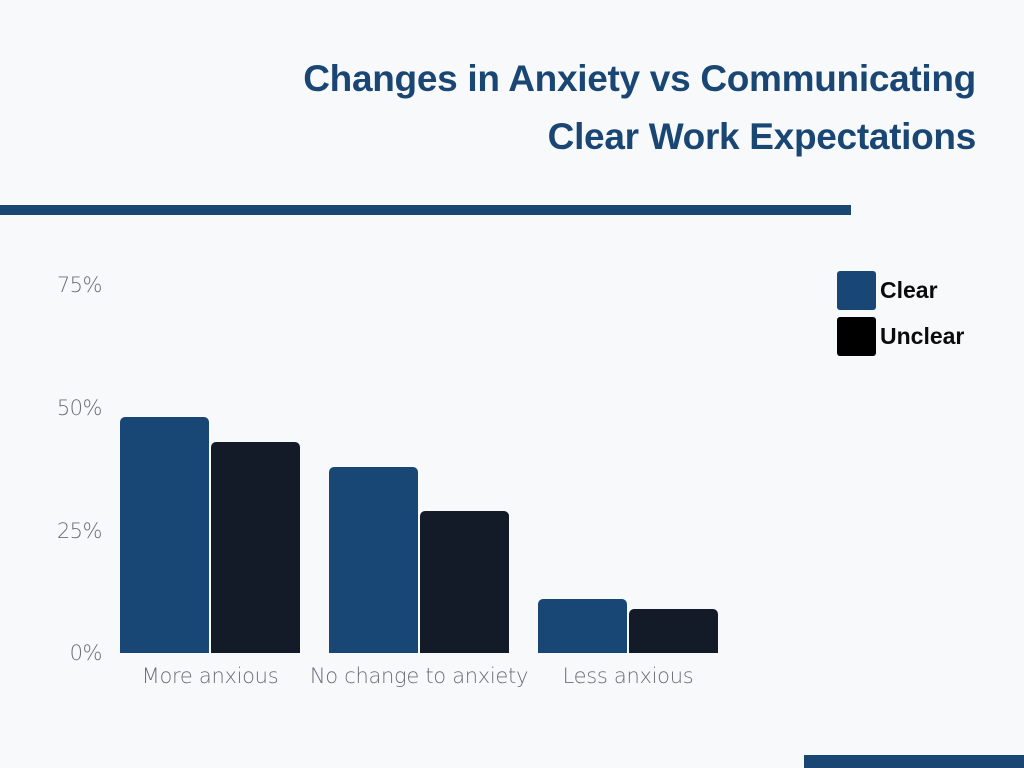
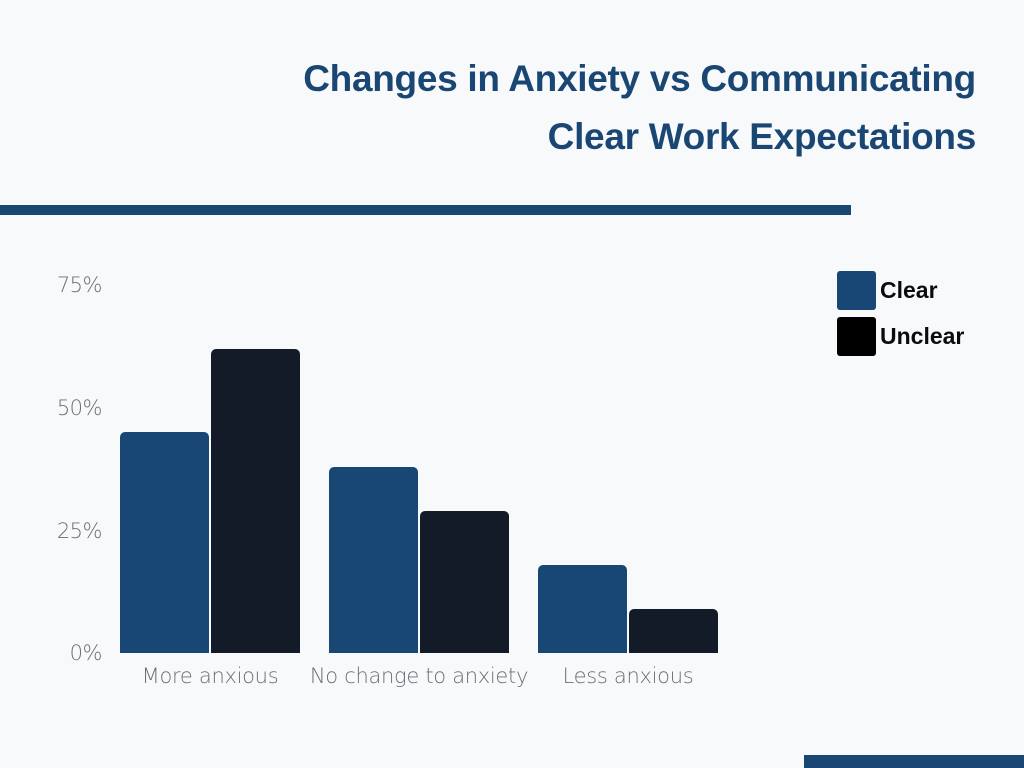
Clear/More anxious: 48% -> 45%
Unclear/More anxious: 43% -> 62%
Clear/Less anxious: 11% -> 18%
